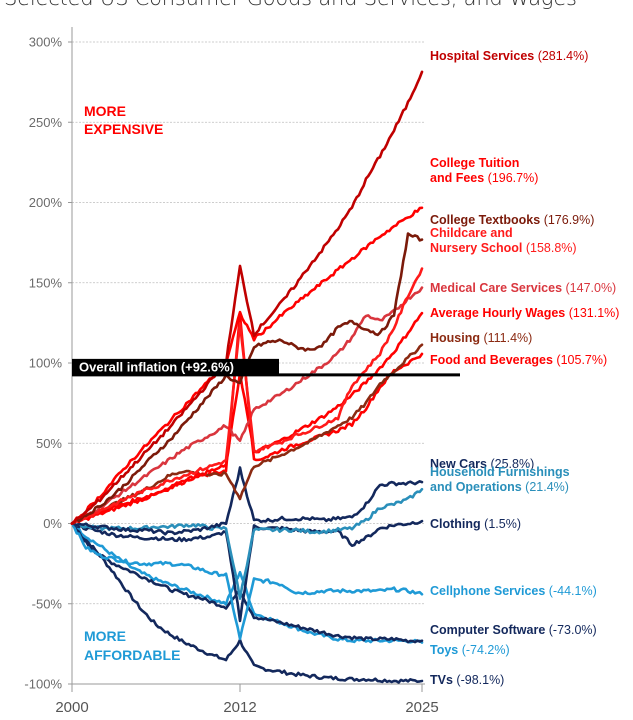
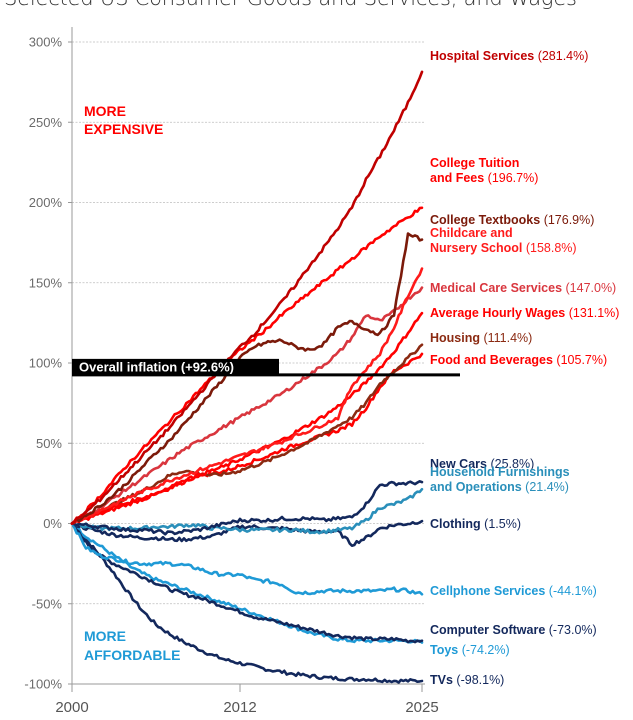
Hospital Services/2012: 160% -> 110%
College Tuition and Fees/2012: 131% -> 108%
College Textbooks/2012: 87% -> 103%
Childcare and Nursery School/2012: 124% -> 42%
Medical Care Services/2012: 51% -> 66%
Average Hourly Wages/2012: 94% -> 40%
Housing/2012: 16% -> 33%
Food and Beverages/2012: 130% -> 36%
New Cars/2012: 34% -> 2%
Household Furnishings and Operations/2012: -46% -> -4%
Clothing/2012: -60% -> -2%
Cellphone Services/2012: -72% -> -32%
Computer Software/2012: -42% -> -55%
Toys/2012: -30% -> -53%
TVs/2012: -73% -> -87%
